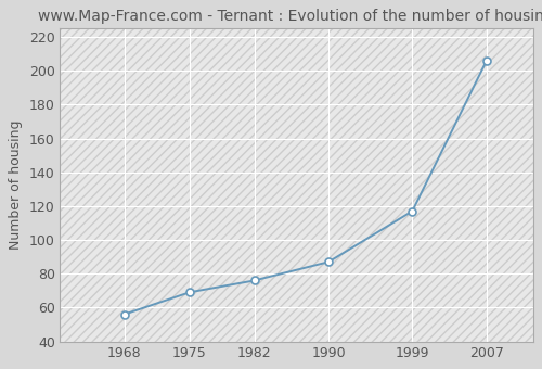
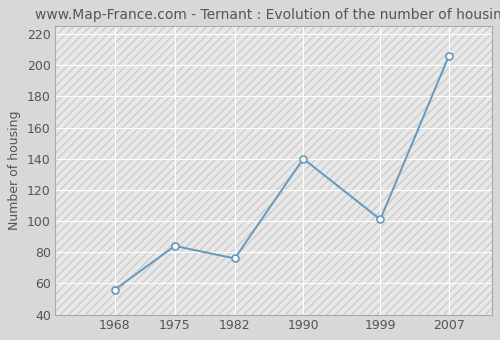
1975: 69 -> 84
1990: 87 -> 140
1999: 117 -> 101
